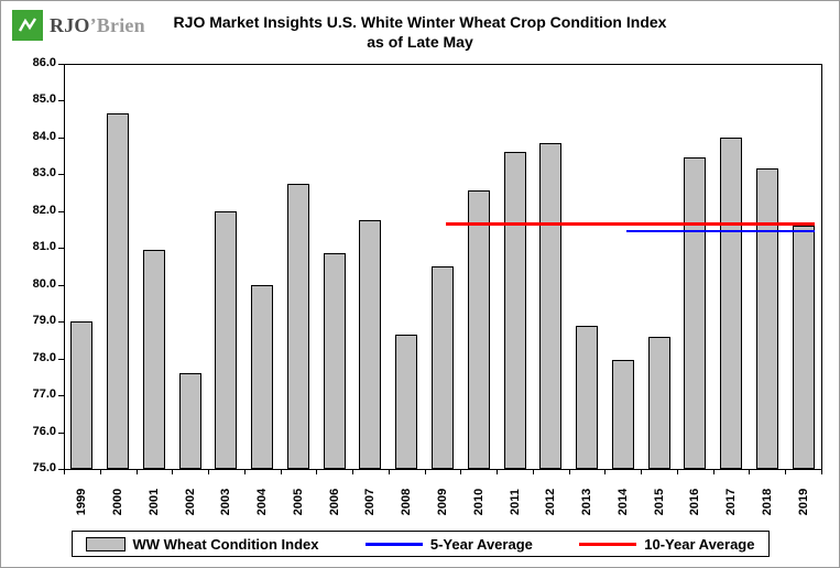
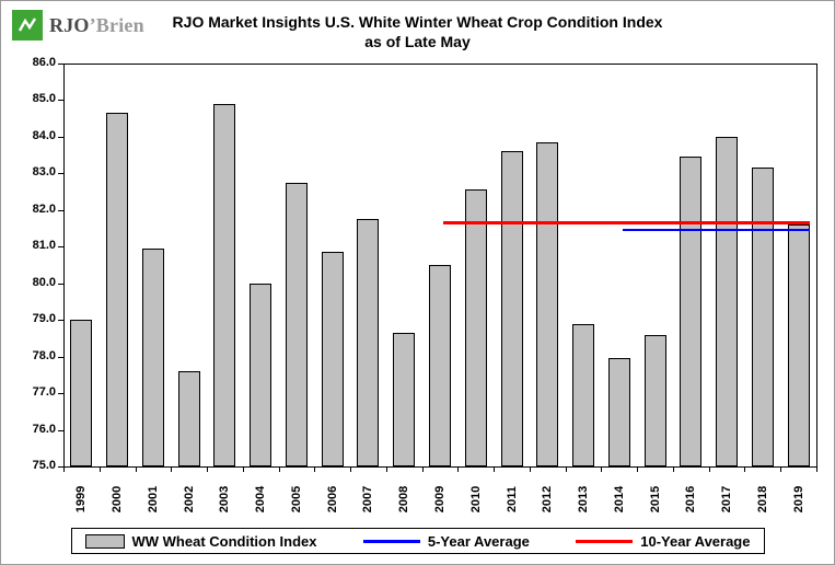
2003: 82.0 -> 84.9
